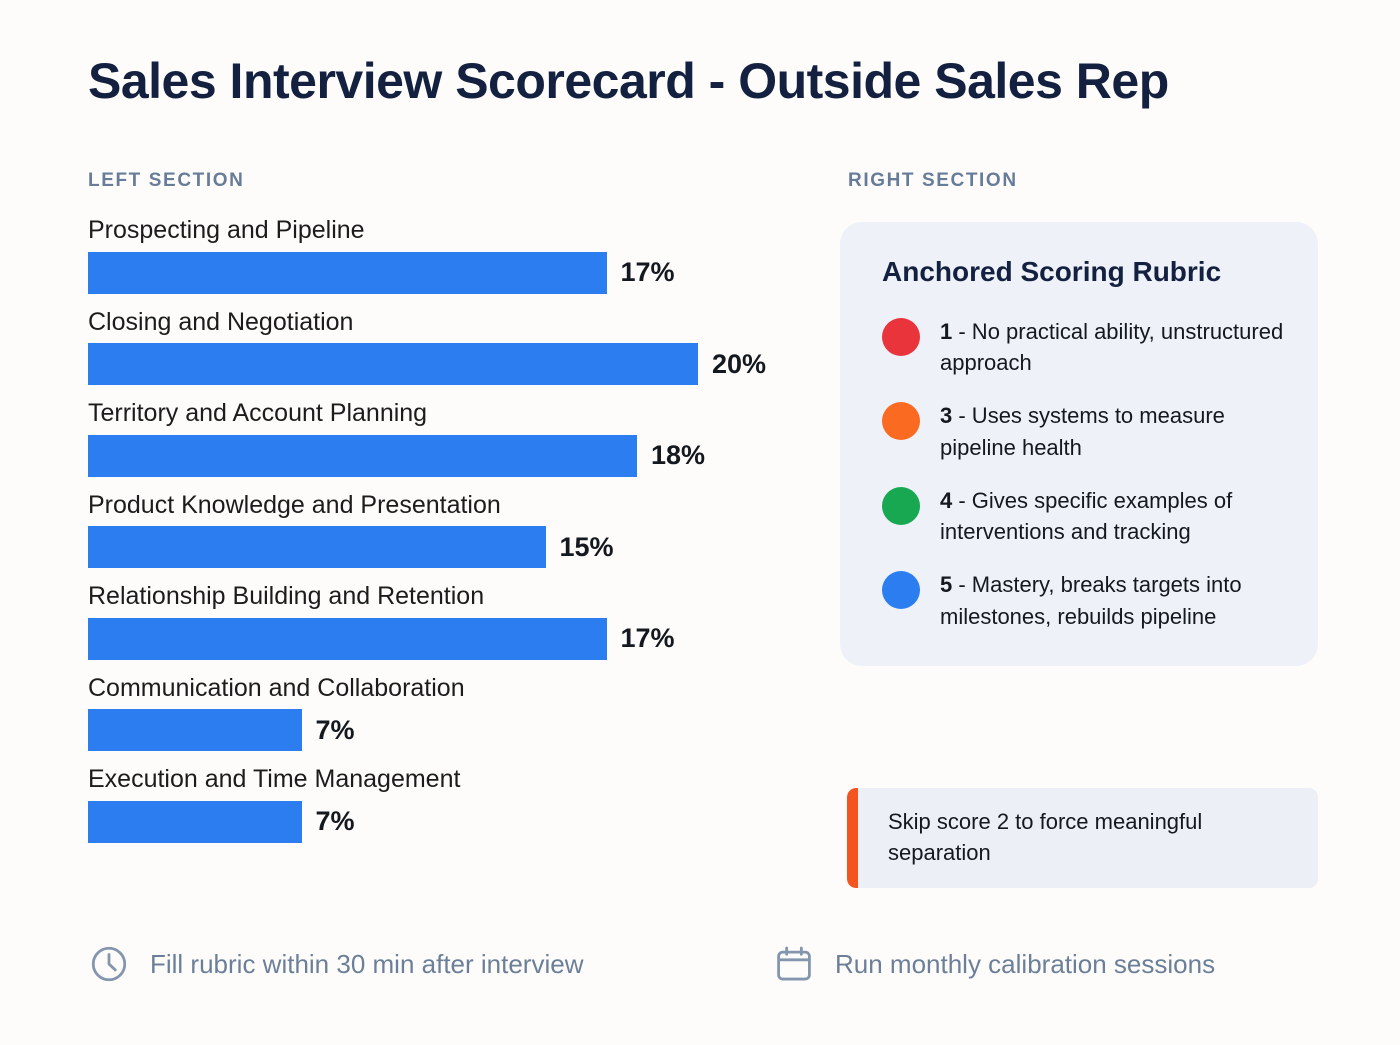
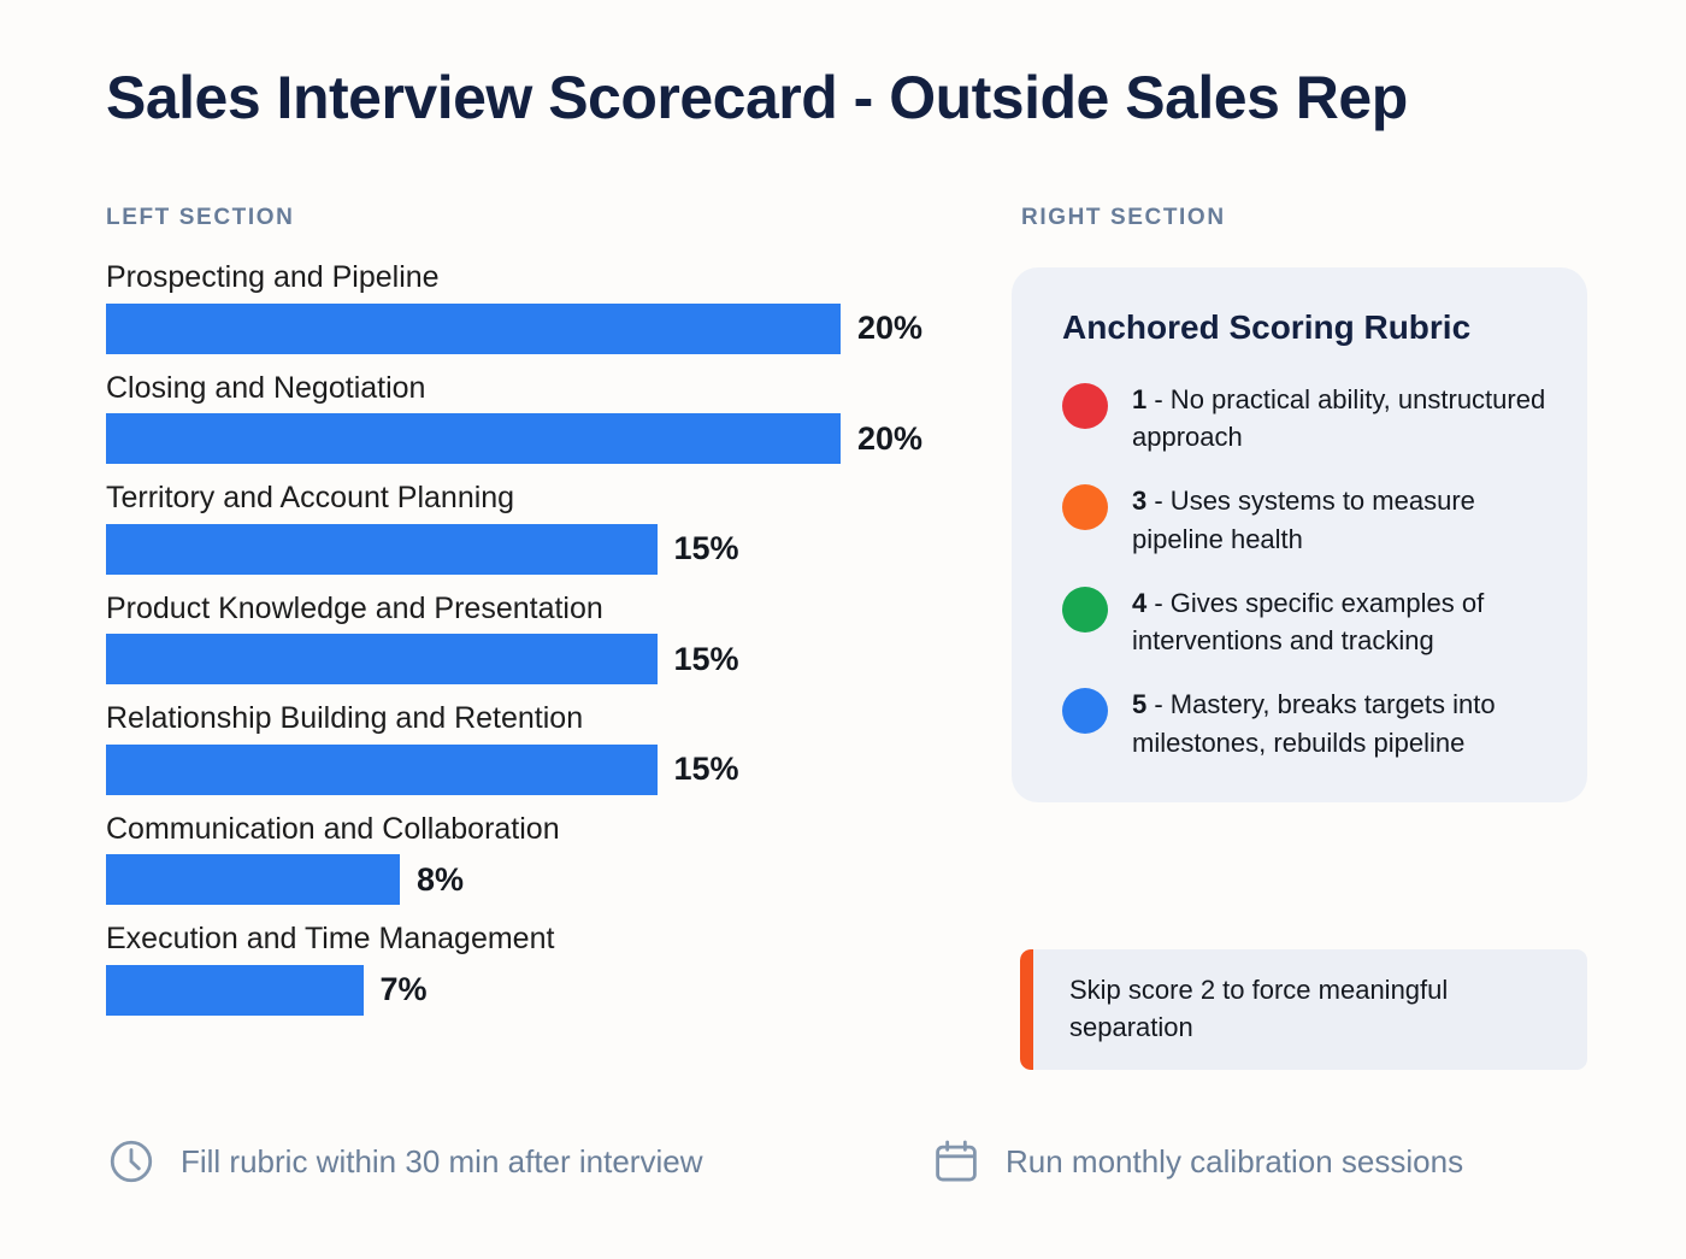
Prospecting and Pipeline: 17% -> 20%
Territory and Account Planning: 18% -> 15%
Relationship Building and Retention: 17% -> 15%
Communication and Collaboration: 7% -> 8%
